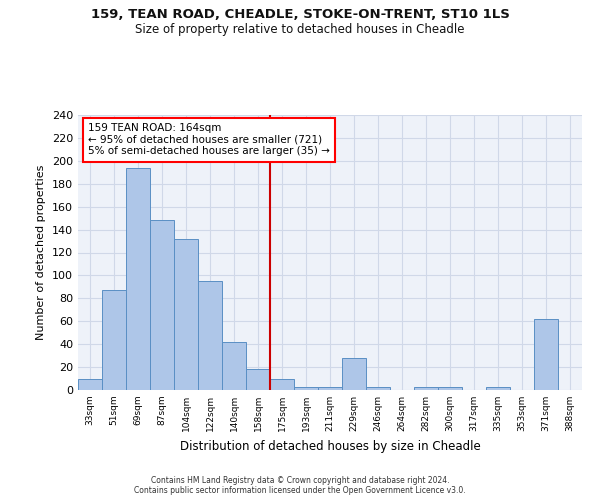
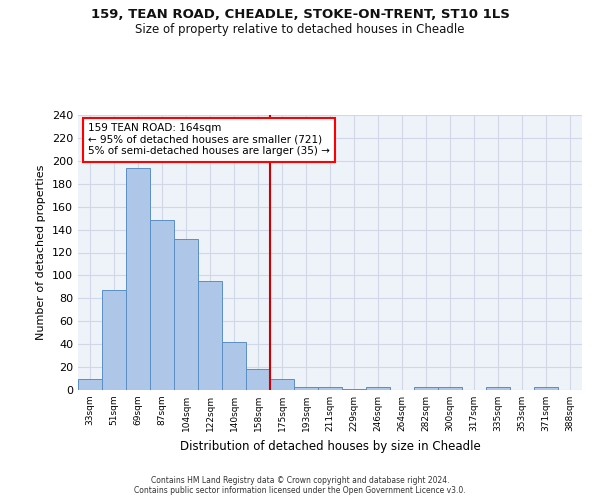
229sqm: 28 -> 1
371sqm: 62 -> 3
